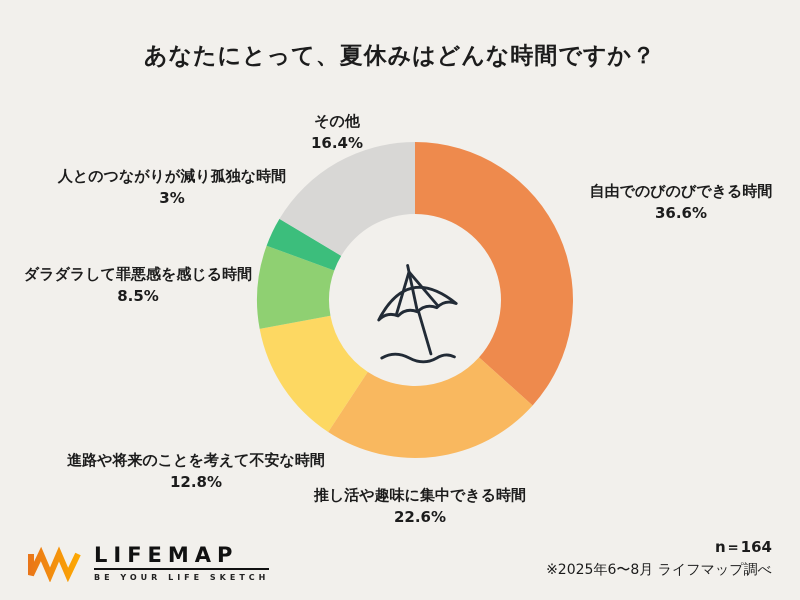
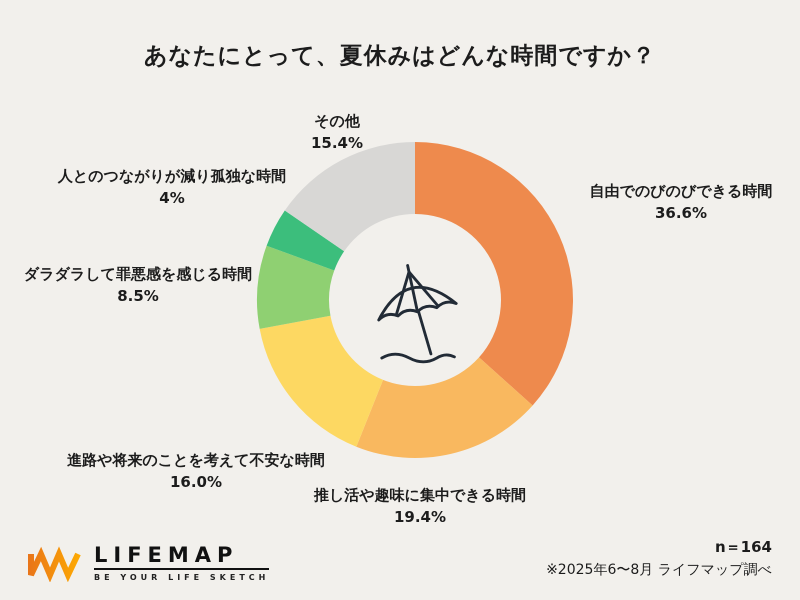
推し活や趣味に集中できる時間: 22.6% -> 19.4%
進路や将来のことを考えて不安な時間: 12.8% -> 16.0%
人とのつながりが減り孤独な時間: 3% -> 4%
その他: 16.4% -> 15.4%
